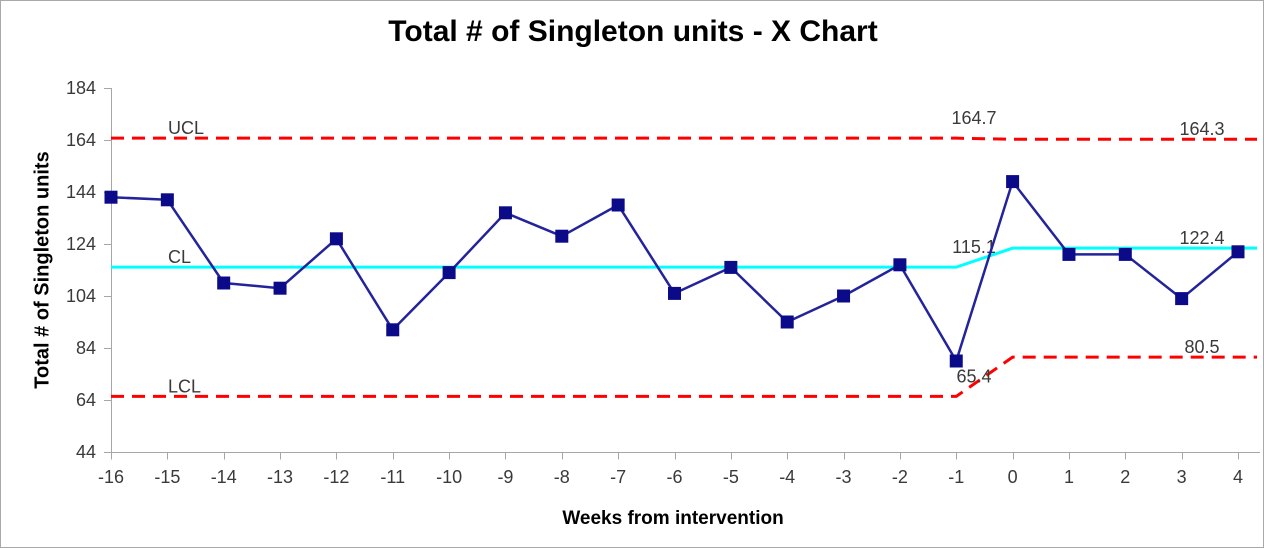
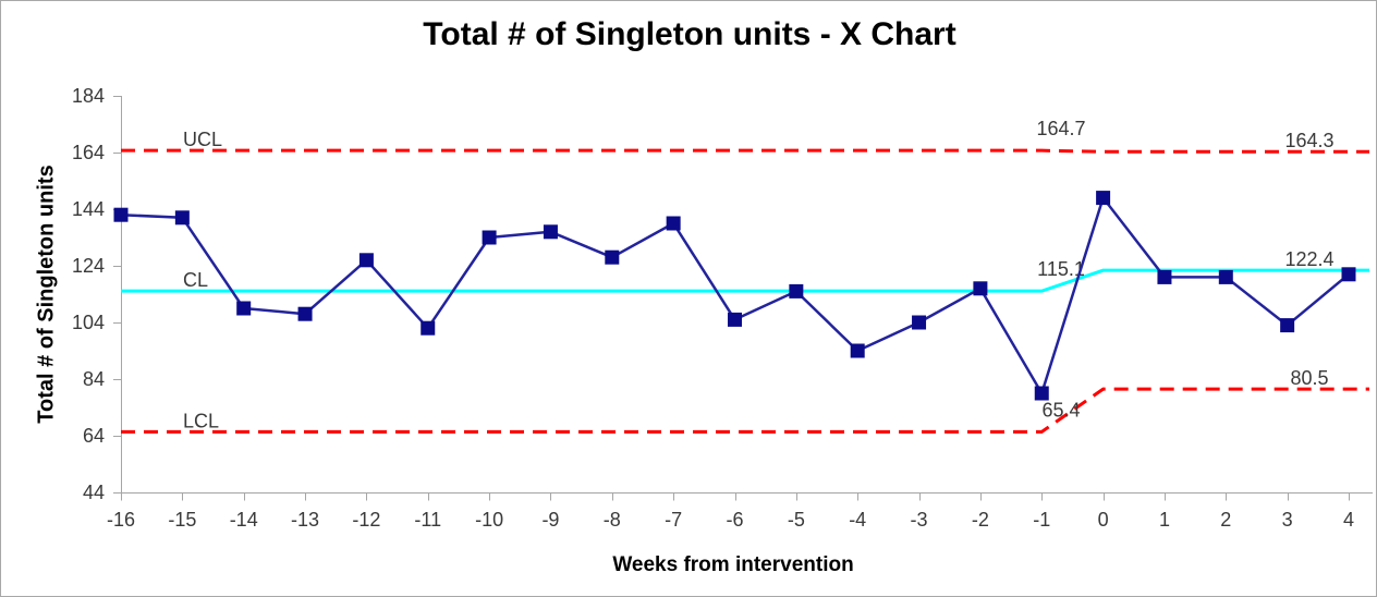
-11: 91 -> 102
-10: 113 -> 134
